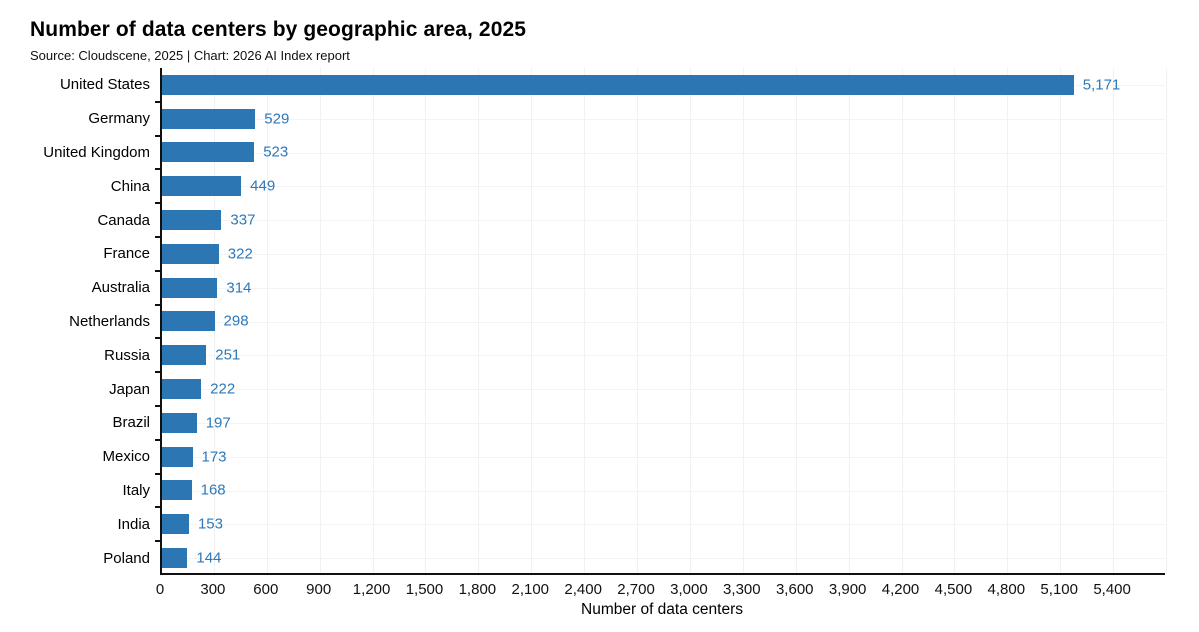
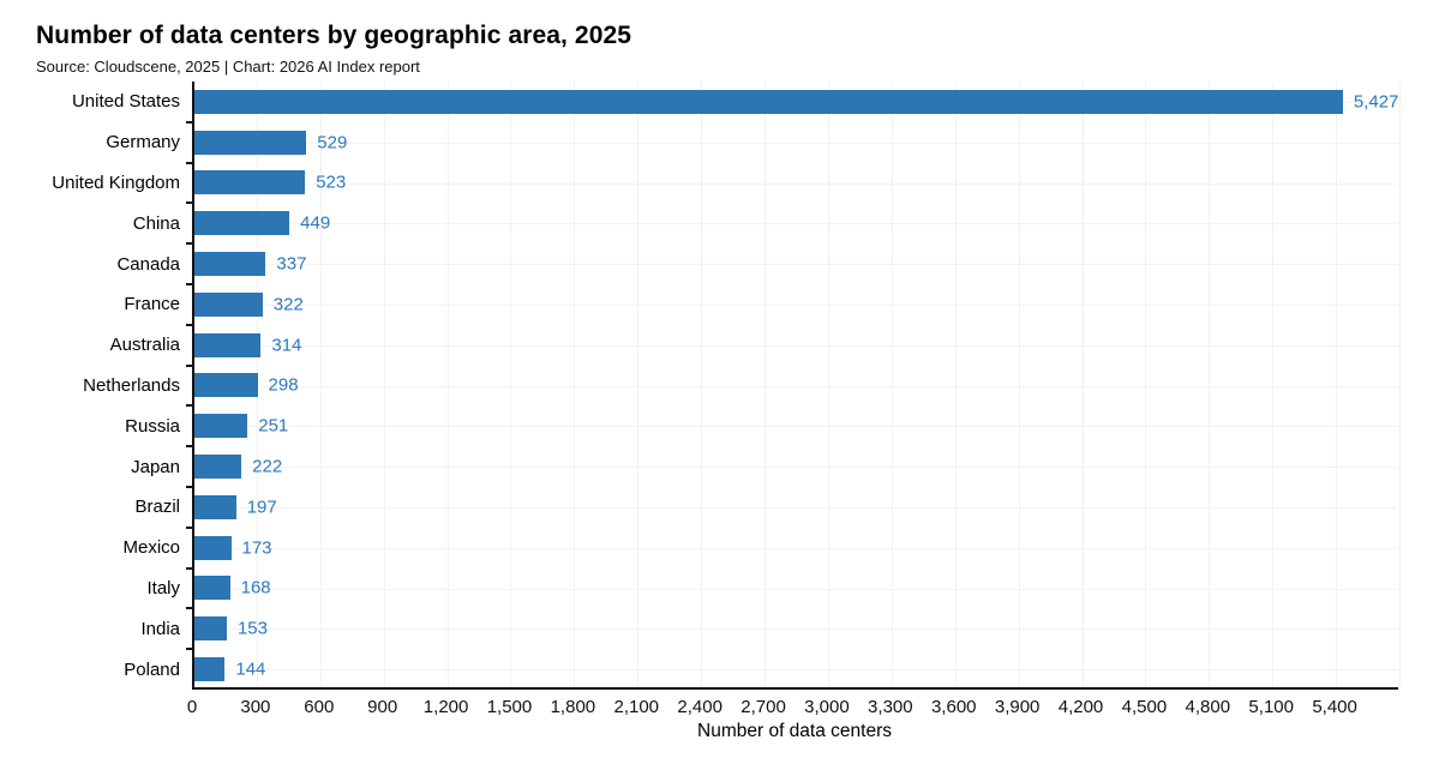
United States: 5,171 -> 5,427
